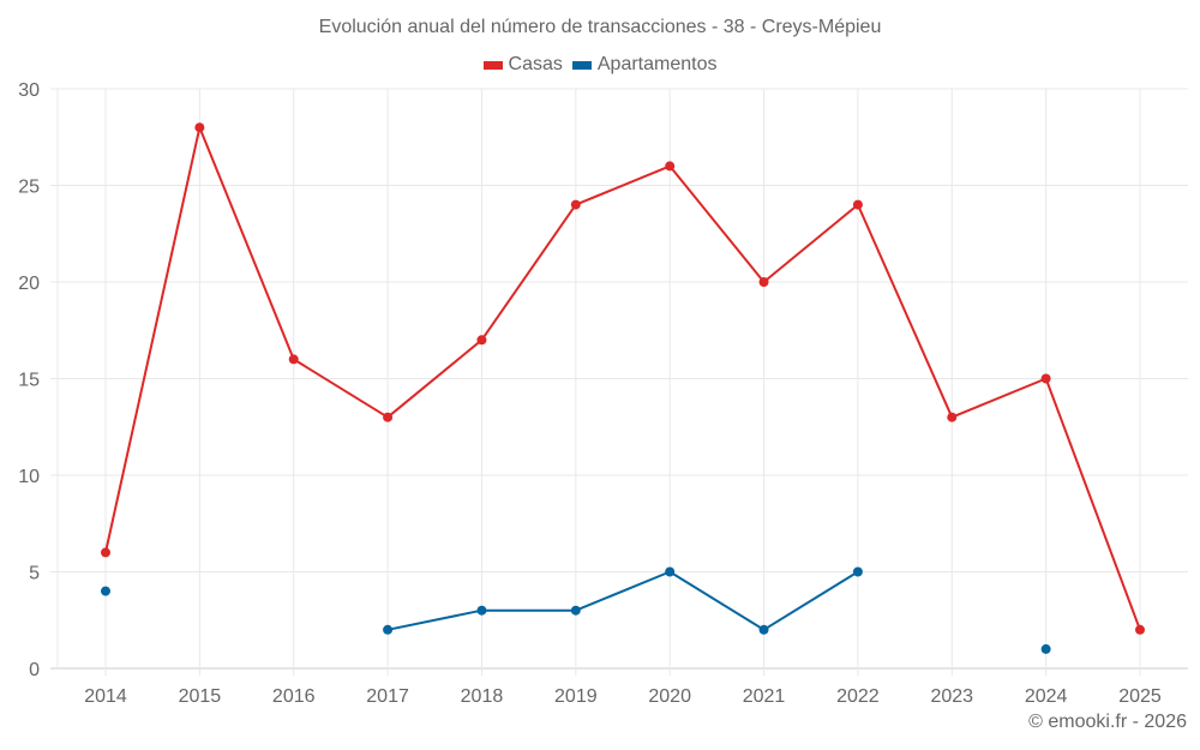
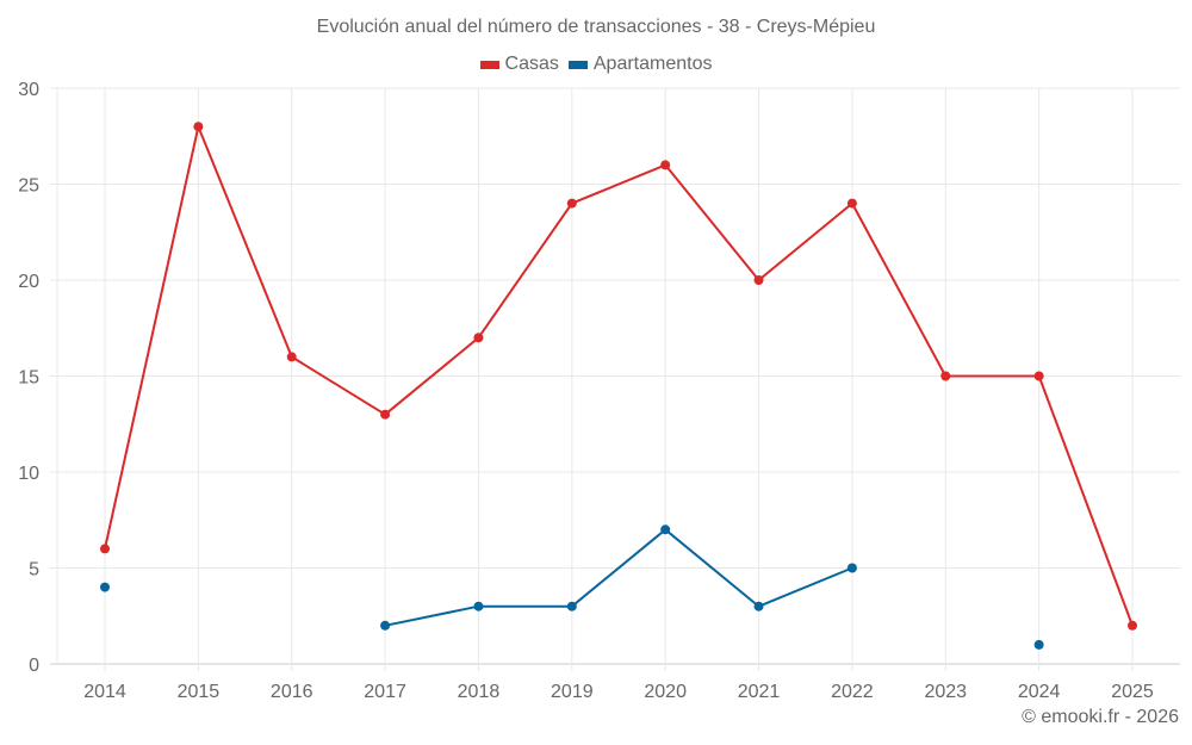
Apartamentos/2020: 5 -> 7
Apartamentos/2021: 2 -> 3
Casas/2023: 13 -> 15
